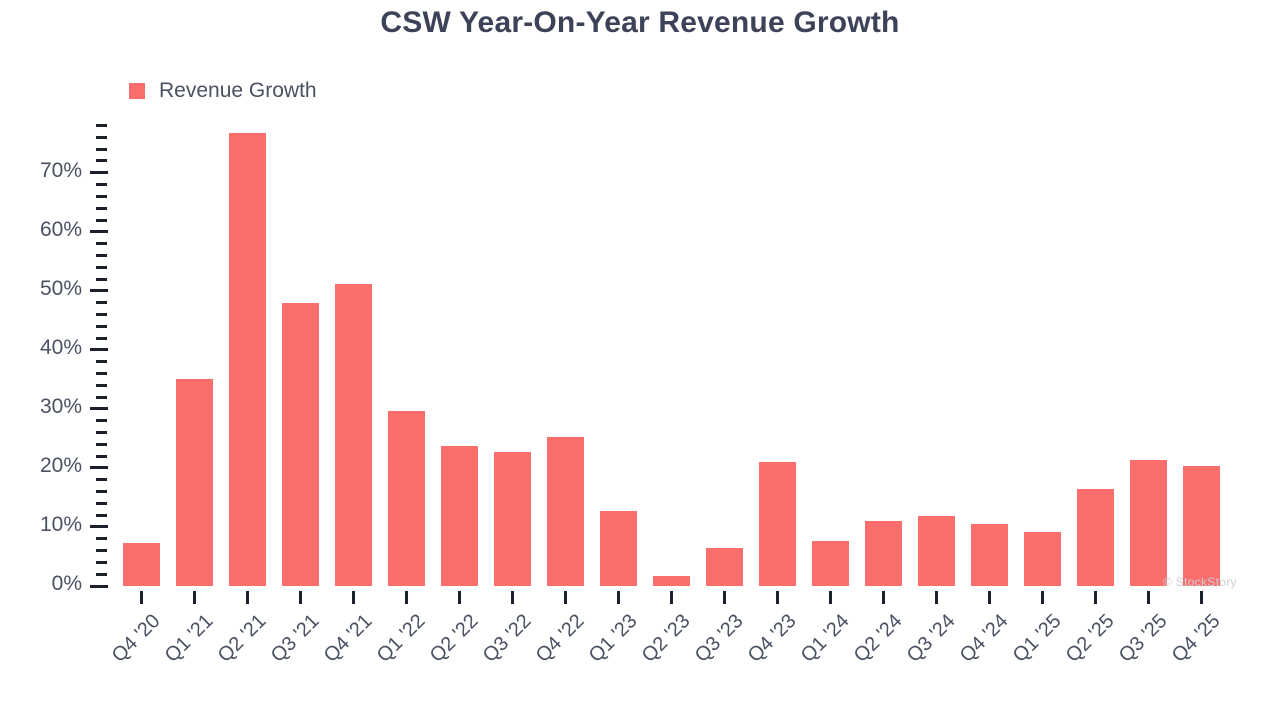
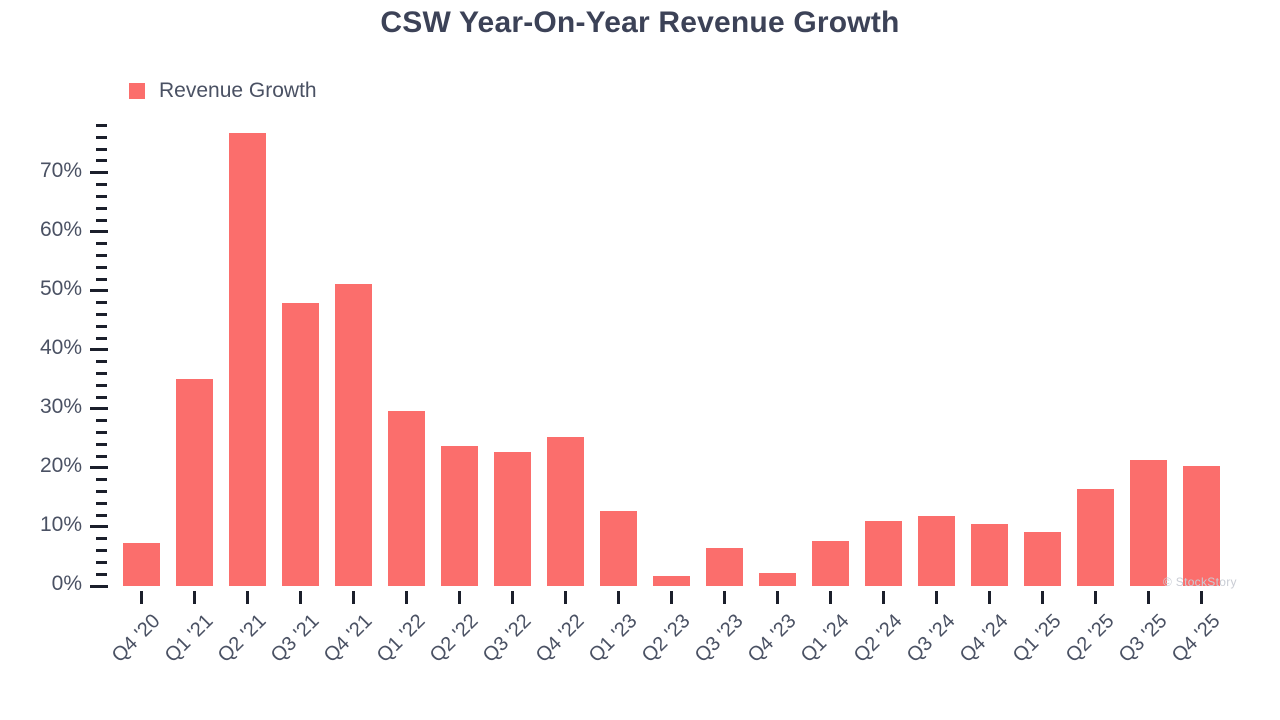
Q4 '23: 21% -> 2%
